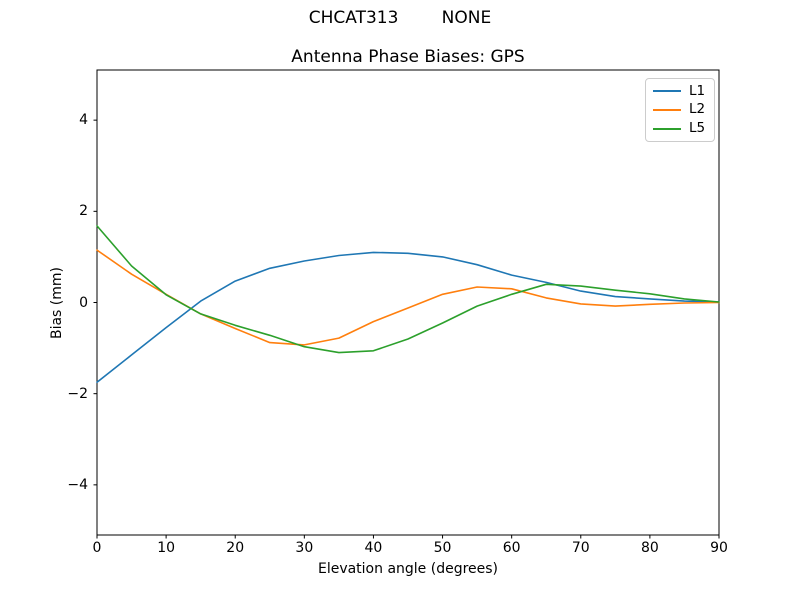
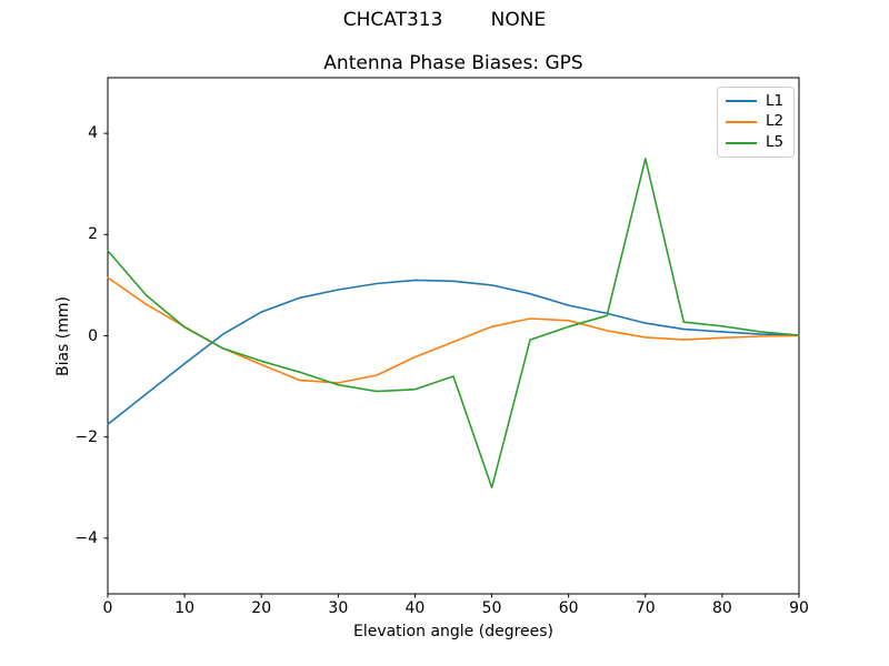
L5/50: -0.5 -> -3.0
L5/70: 0.4 -> 3.5
